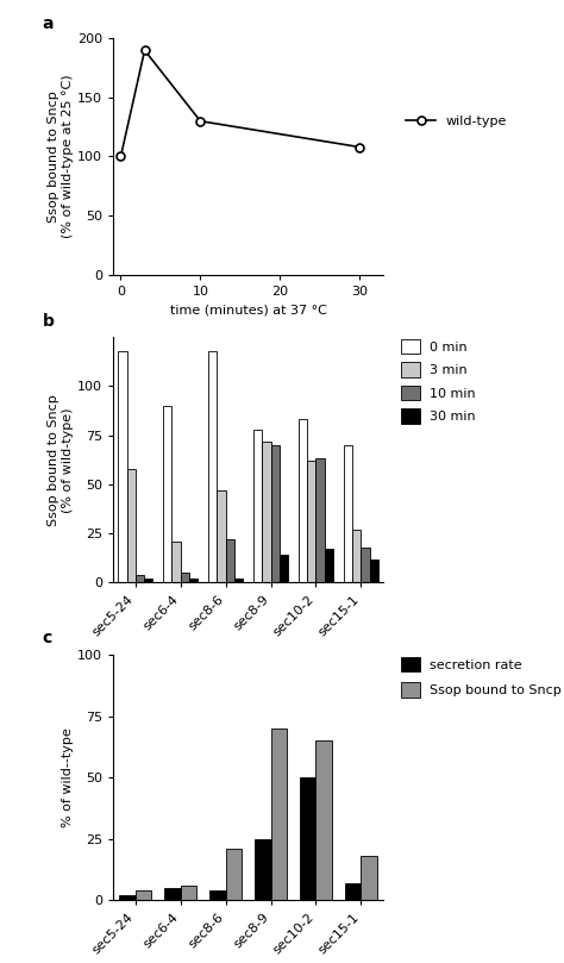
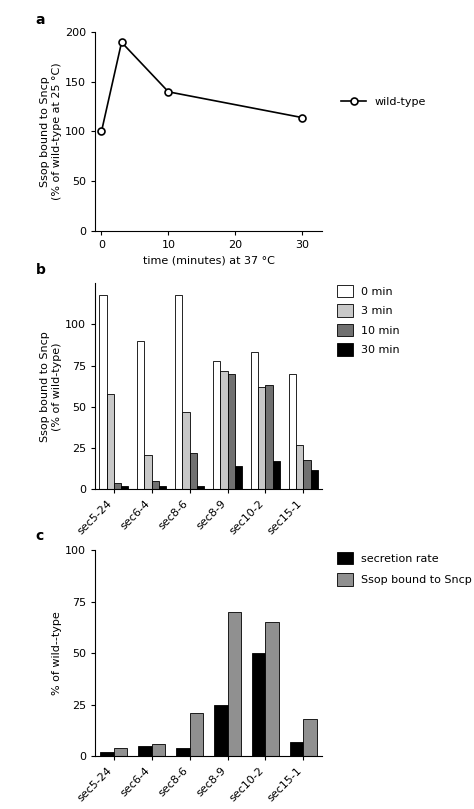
10: 130 -> 140
30: 108 -> 114
